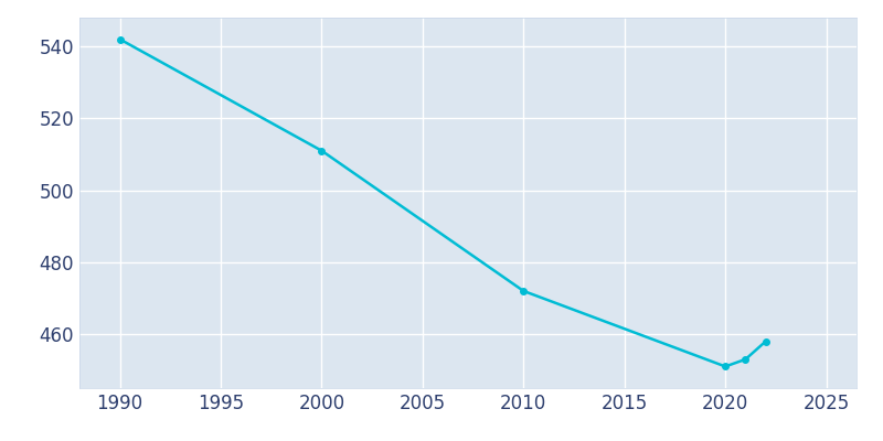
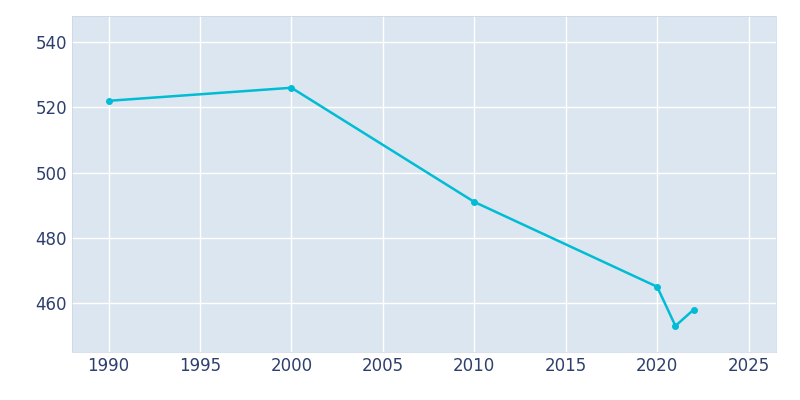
1990: 542 -> 522
2000: 511 -> 526
2010: 472 -> 491
2020: 451 -> 465
